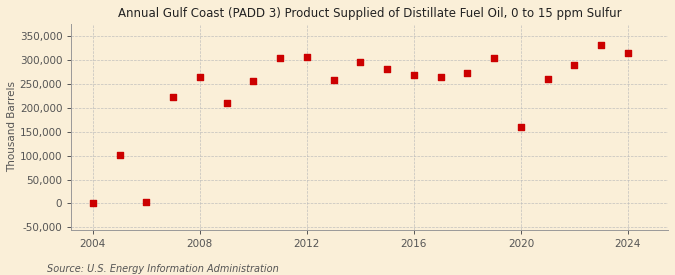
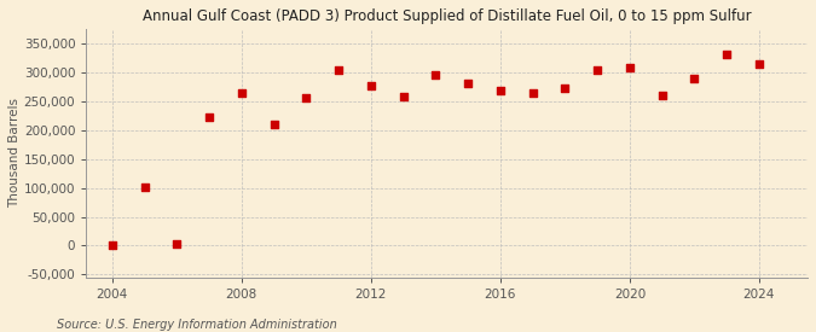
2012: 305,000 -> 277,000
2020: 160,000 -> 308,000
